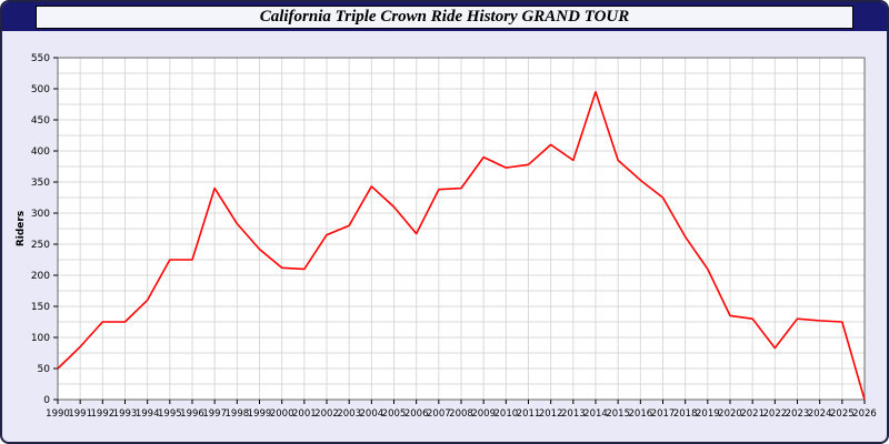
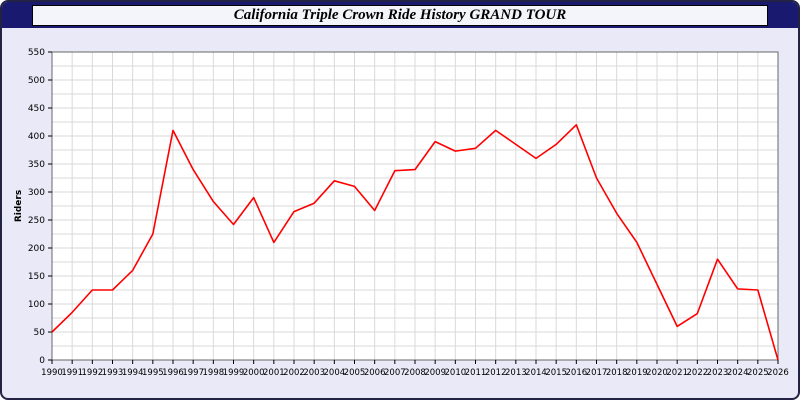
1996: 220 -> 410
2000: 210 -> 290
2004: 340 -> 320
2014: 500 -> 360
2016: 350 -> 420
2021: 130 -> 60
2023: 130 -> 180
